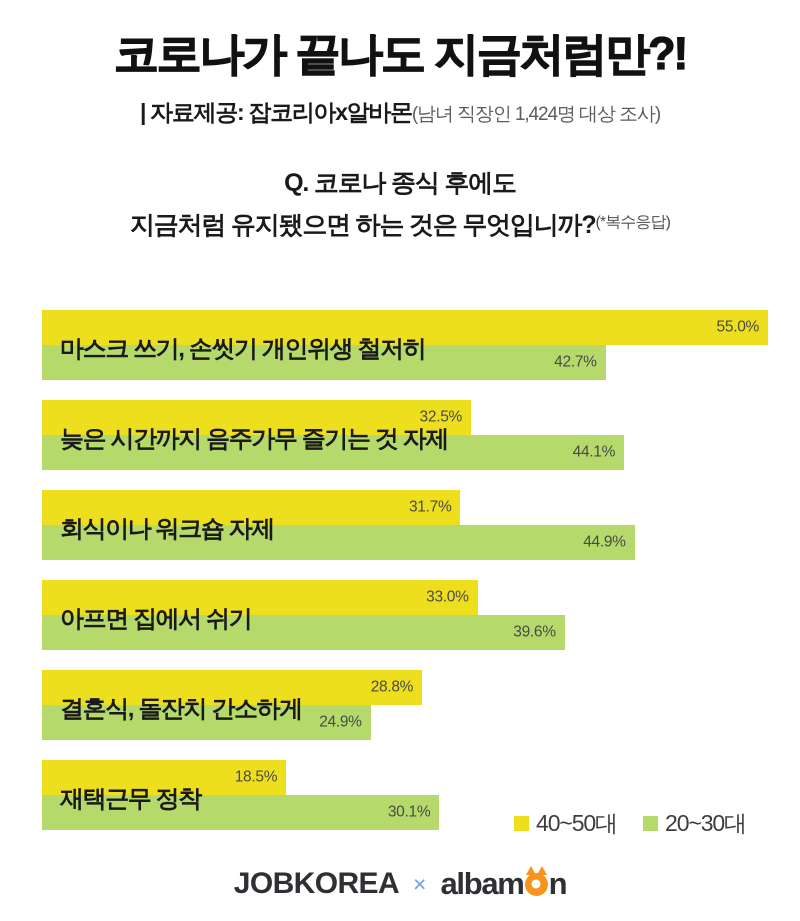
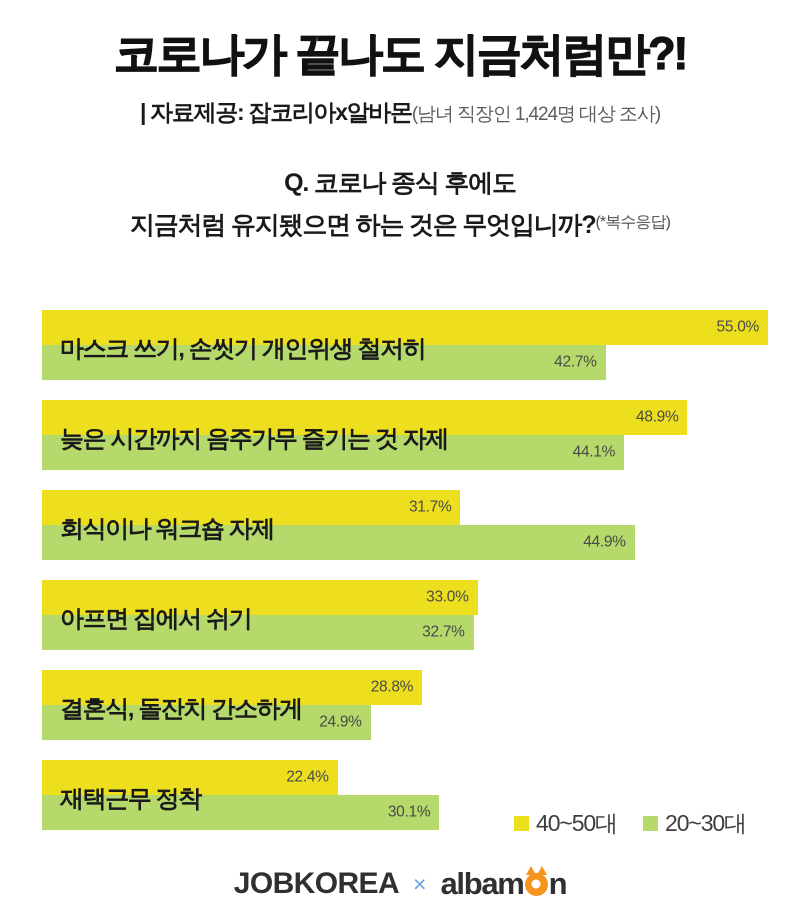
40~50대/늦은 시간까지 음주가무 즐기는 것 자제: 32.5% -> 48.9%
20~30대/아프면 집에서 쉬기: 39.6% -> 32.7%
40~50대/재택근무 정착: 18.5% -> 22.4%
